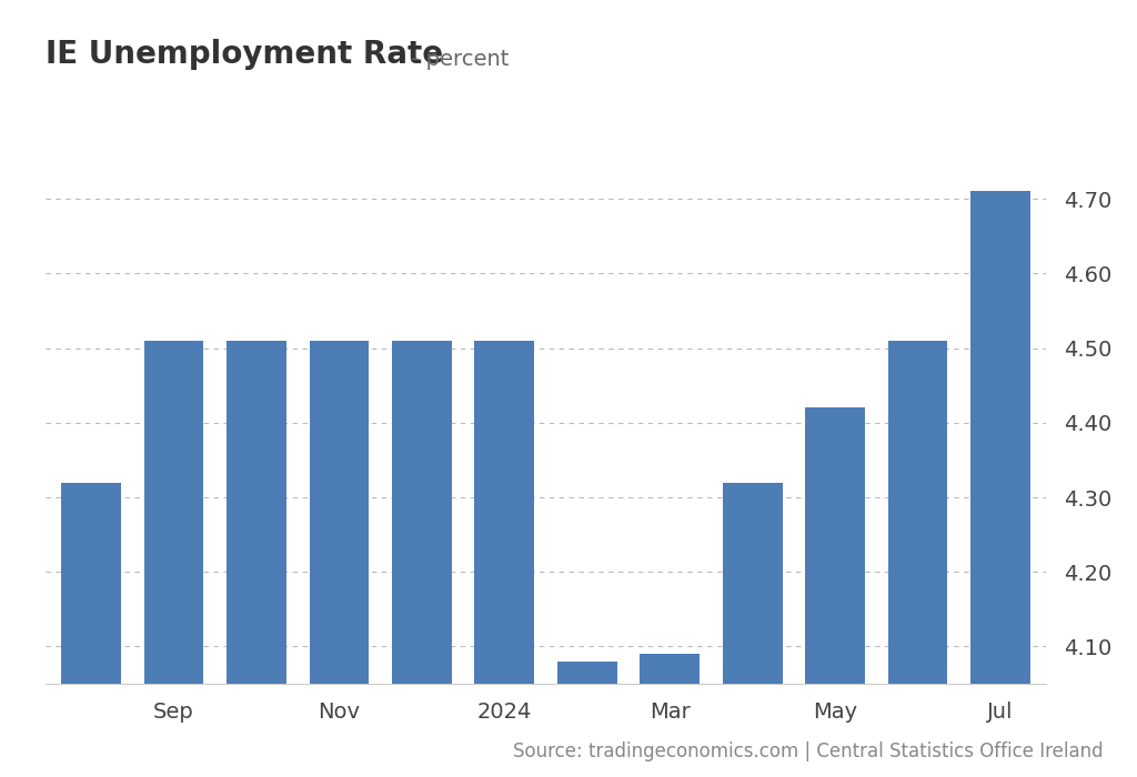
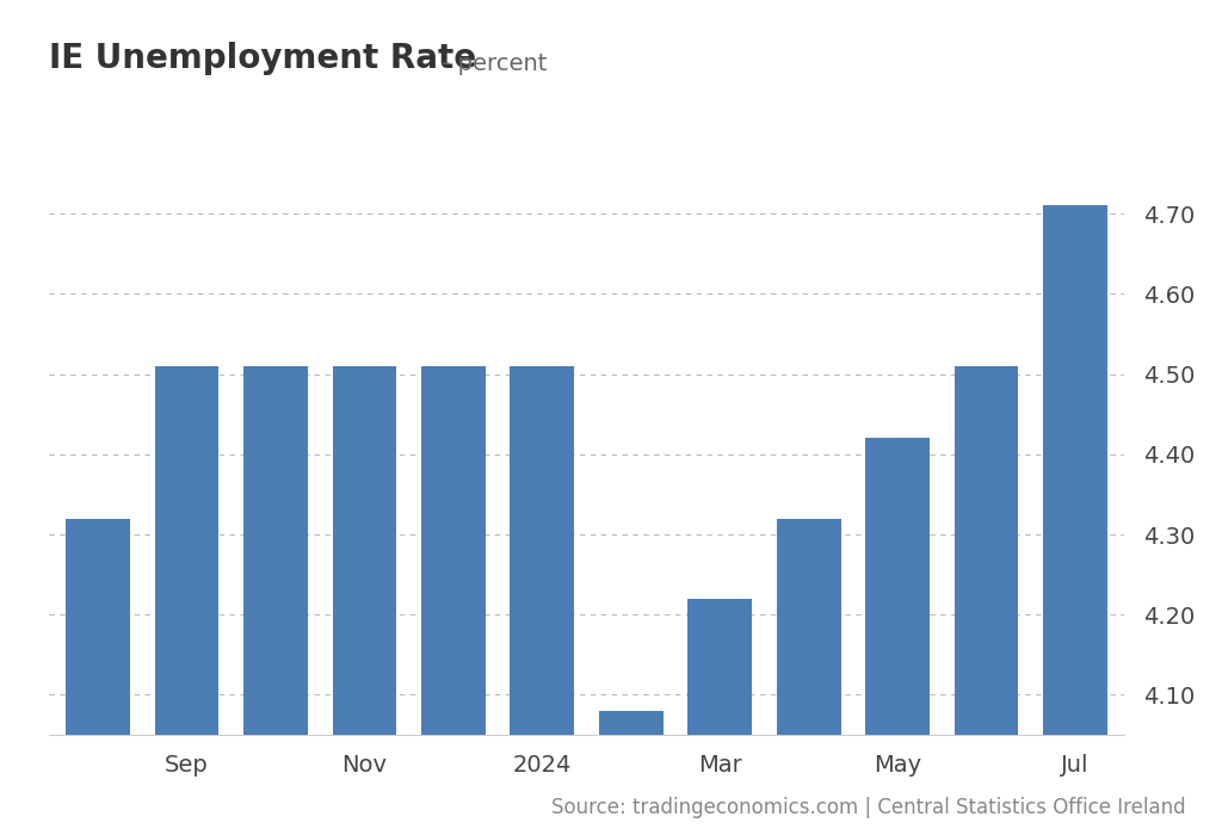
Mar: 4.09 -> 4.22
